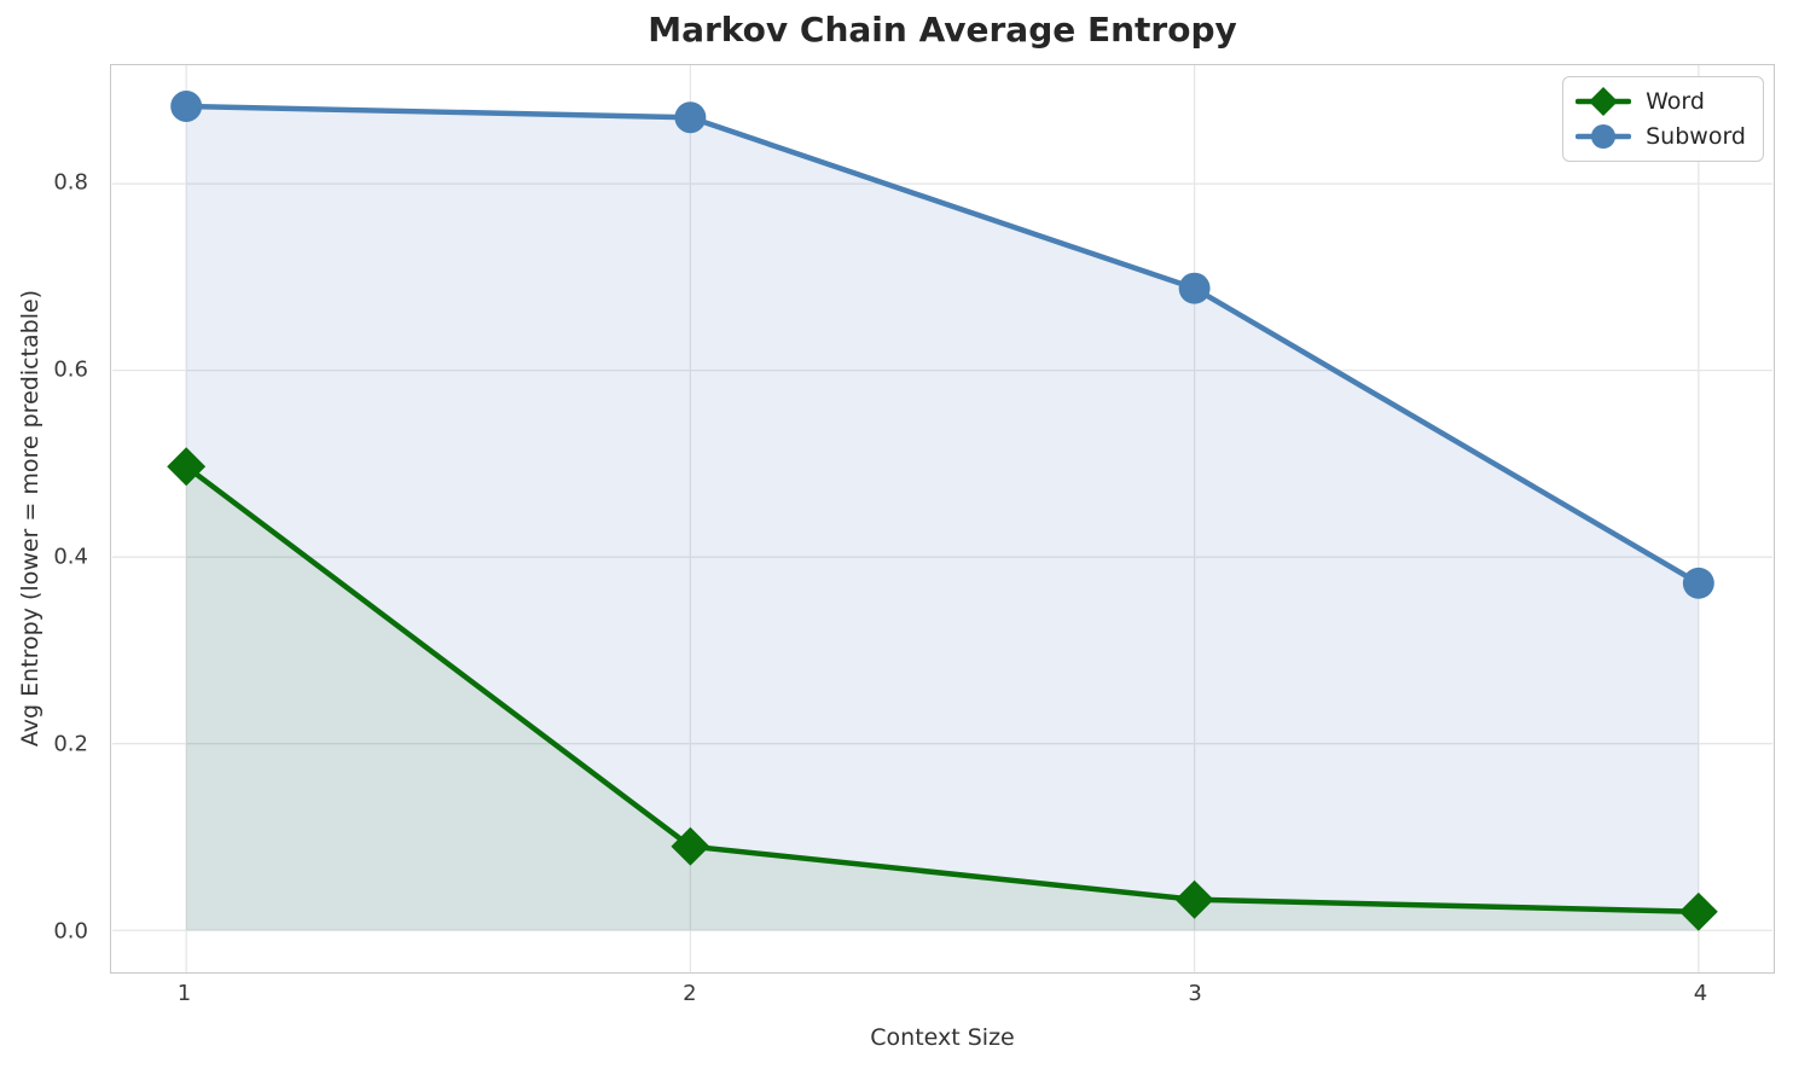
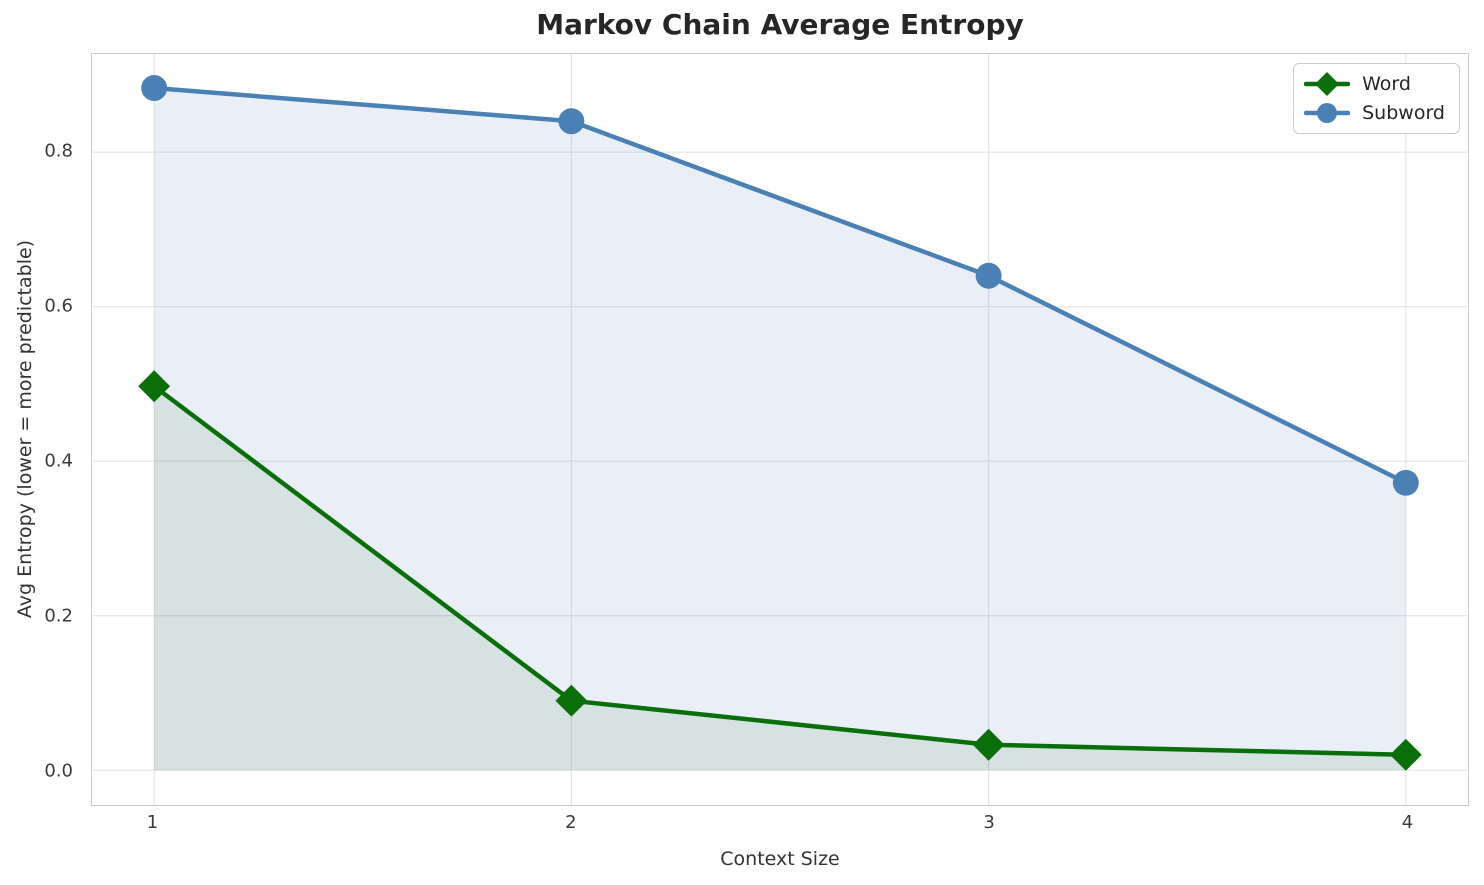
Subword/2: 0.87 -> 0.84
Subword/3: 0.69 -> 0.64
